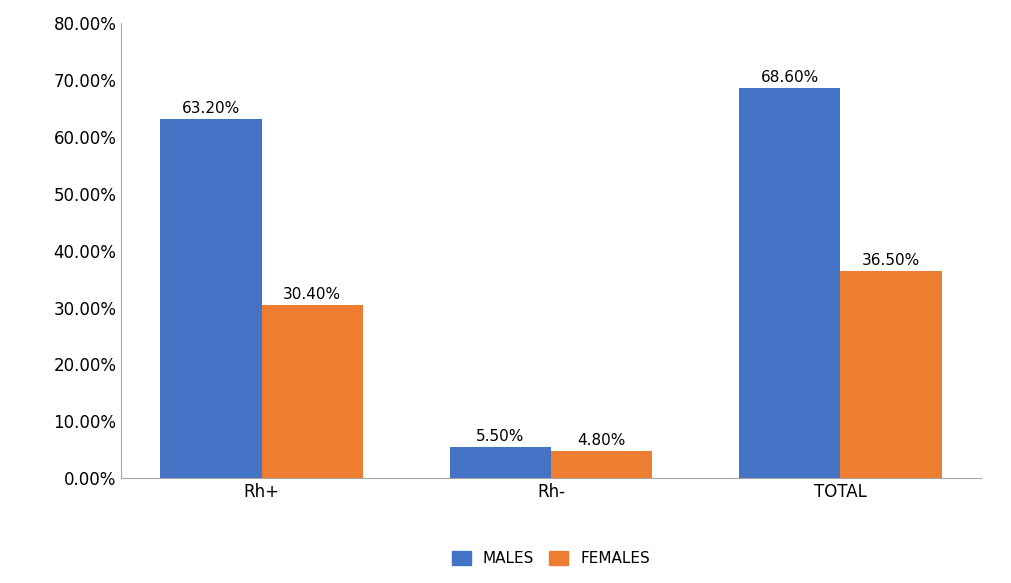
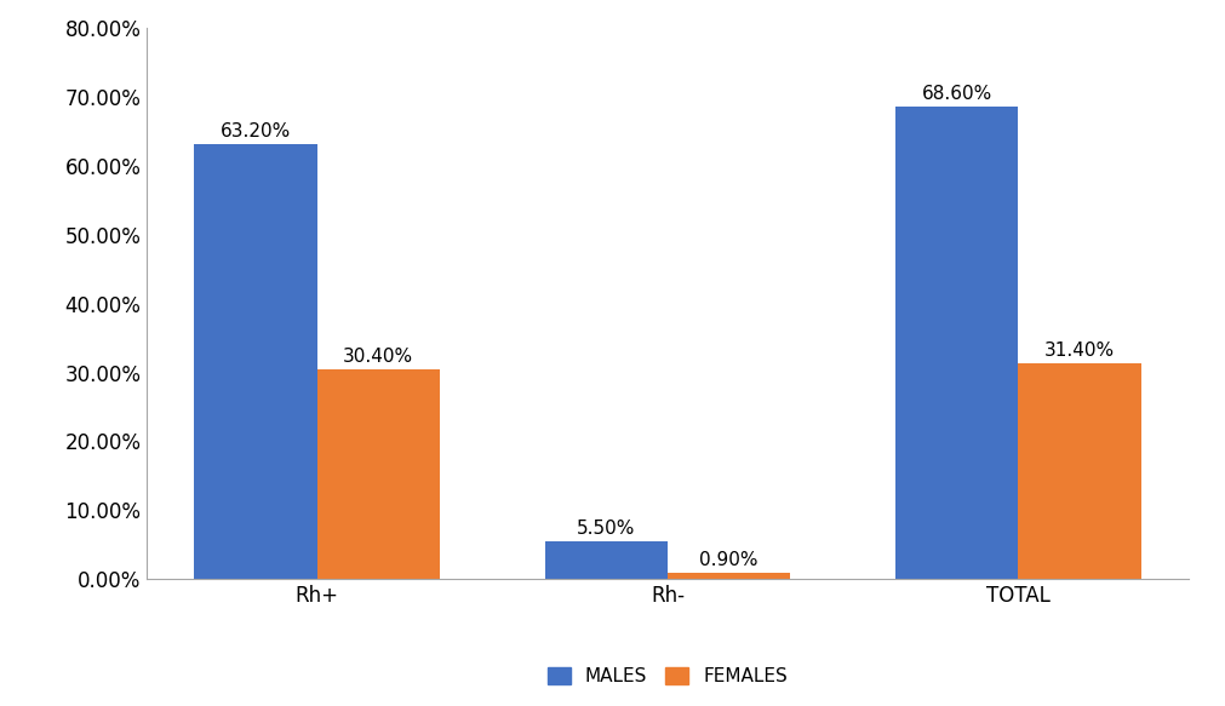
FEMALES/Rh-: 4.80% -> 0.90%
FEMALES/TOTAL: 36.50% -> 31.40%
